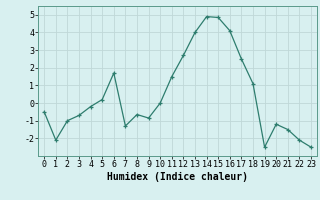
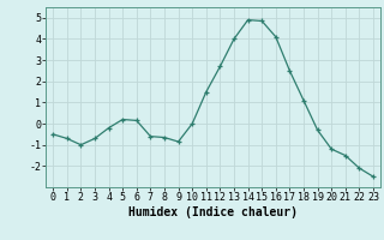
1: -2.1 -> -0.7
6: 1.7 -> 0.1
7: -1.3 -> -0.6
19: -2.5 -> -0.3
